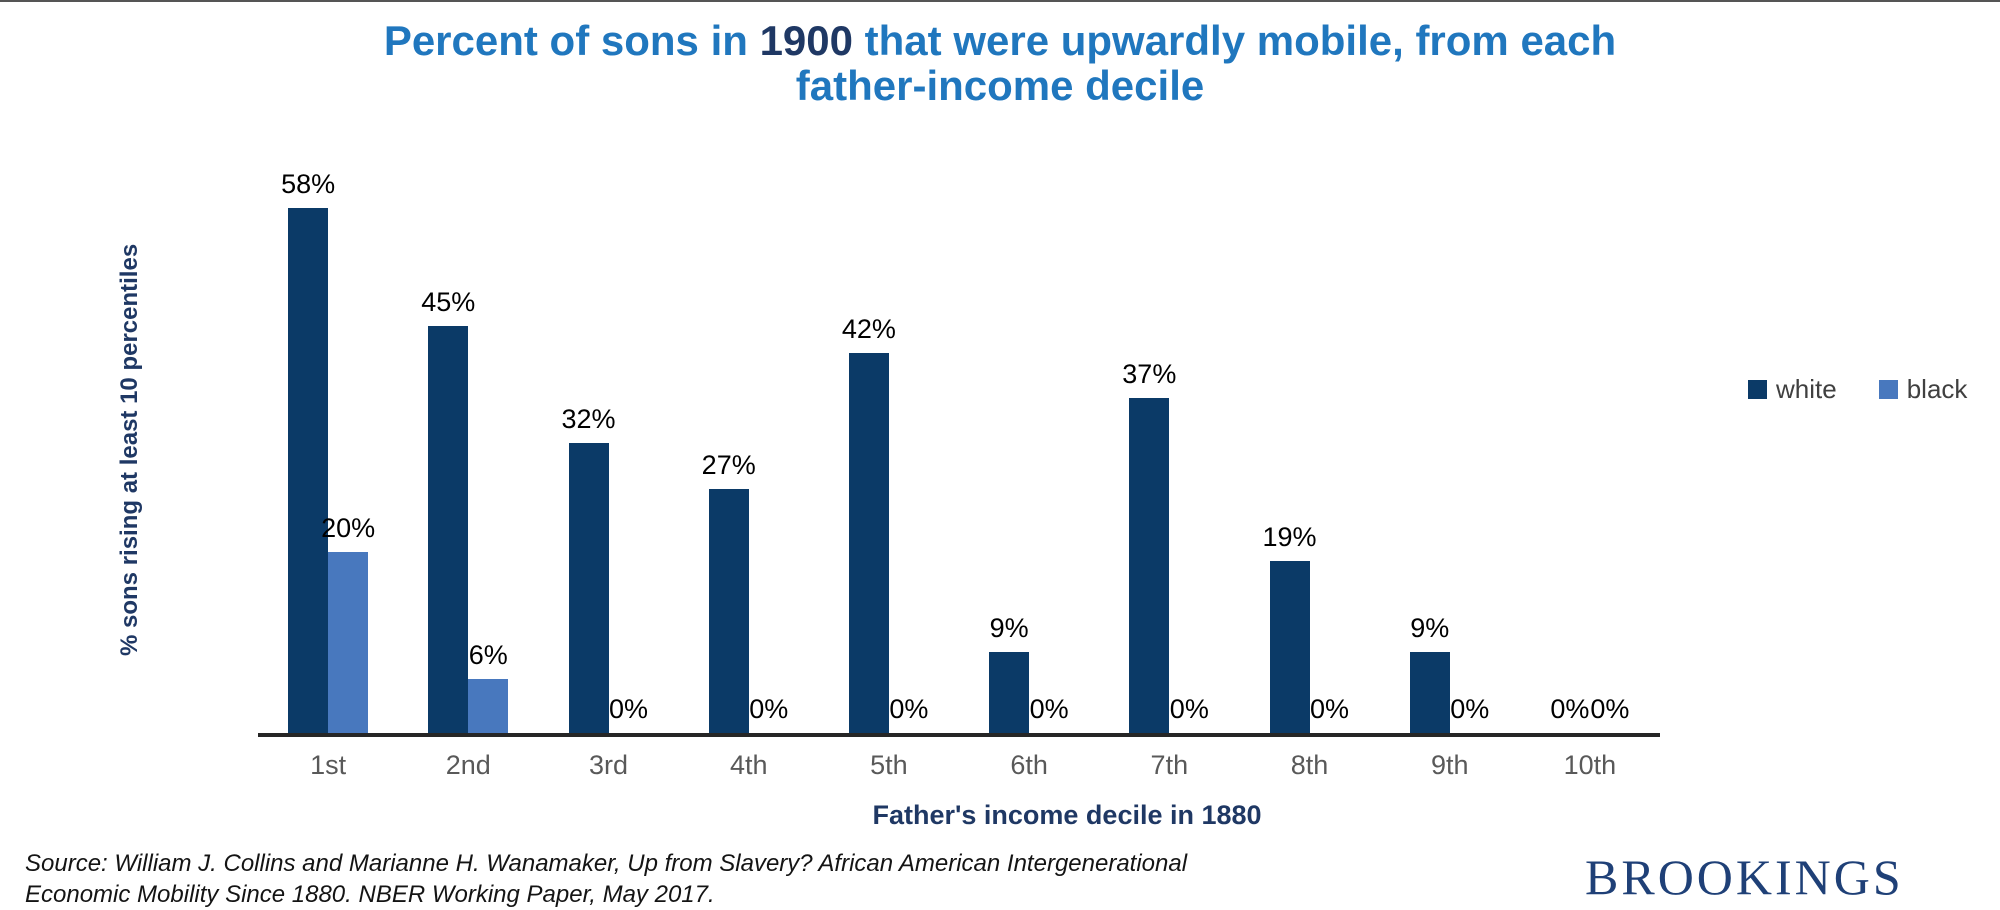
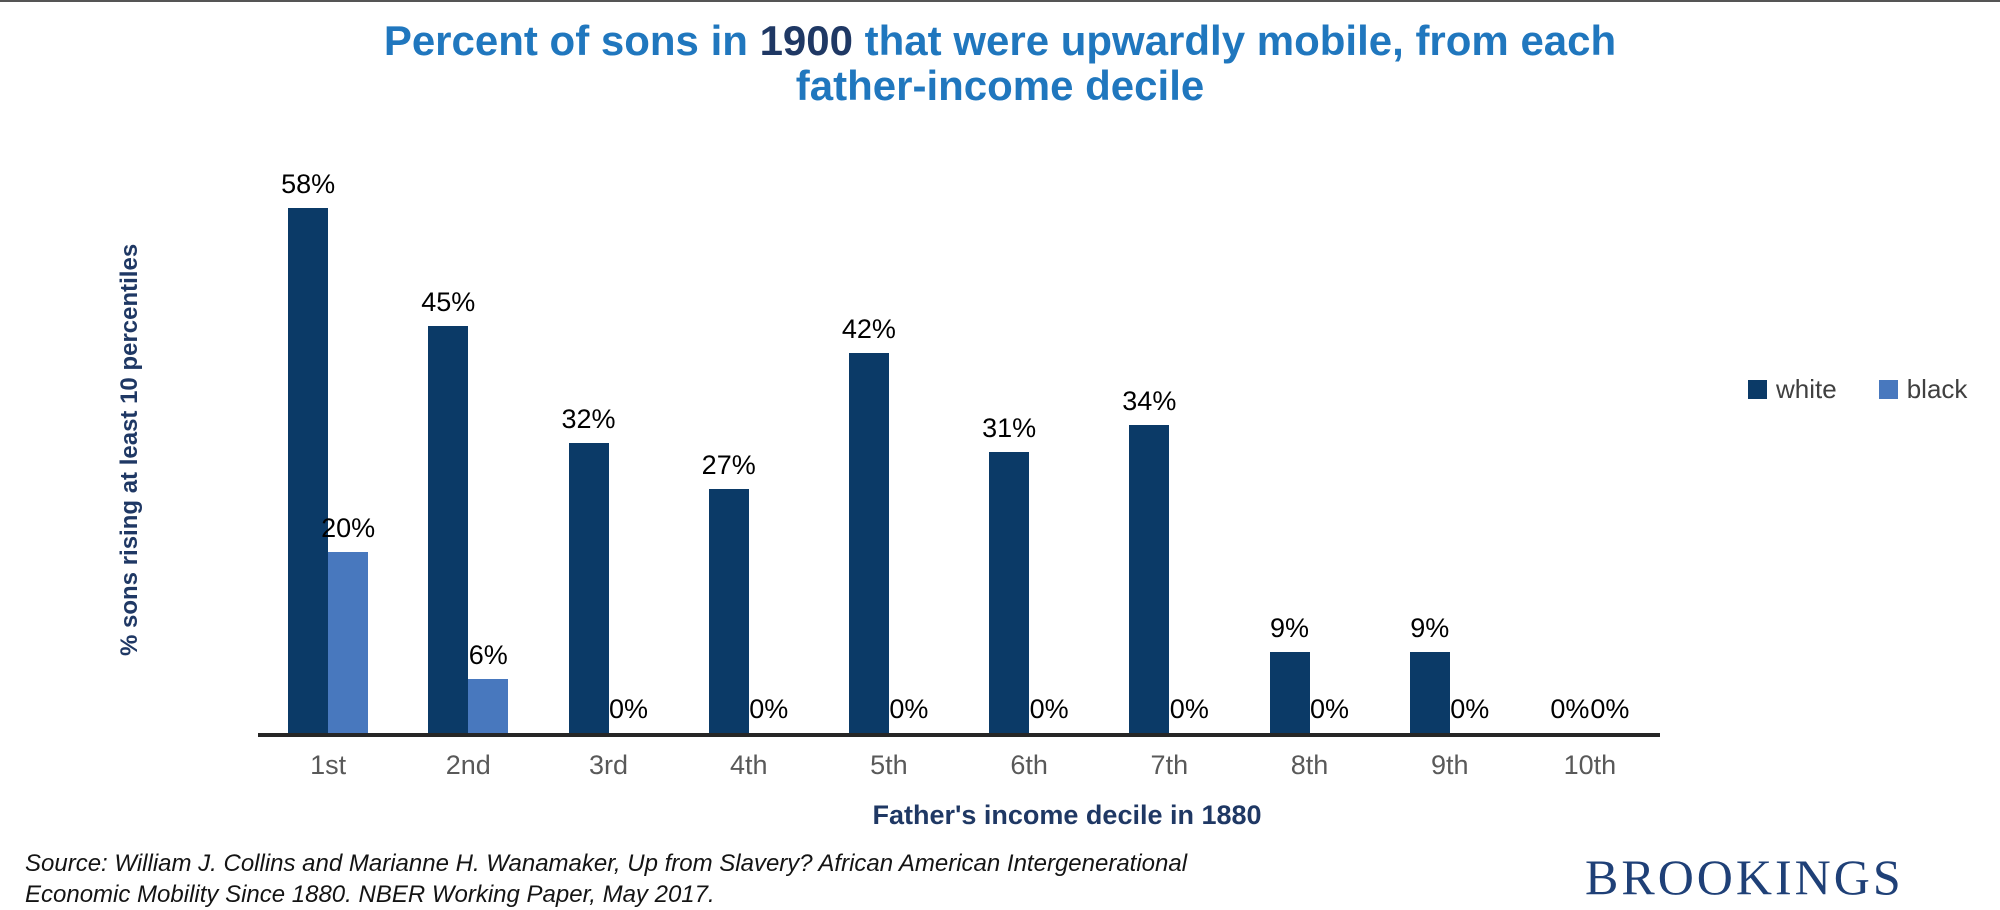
white/6th: 9% -> 31%
white/7th: 37% -> 34%
white/8th: 19% -> 9%
